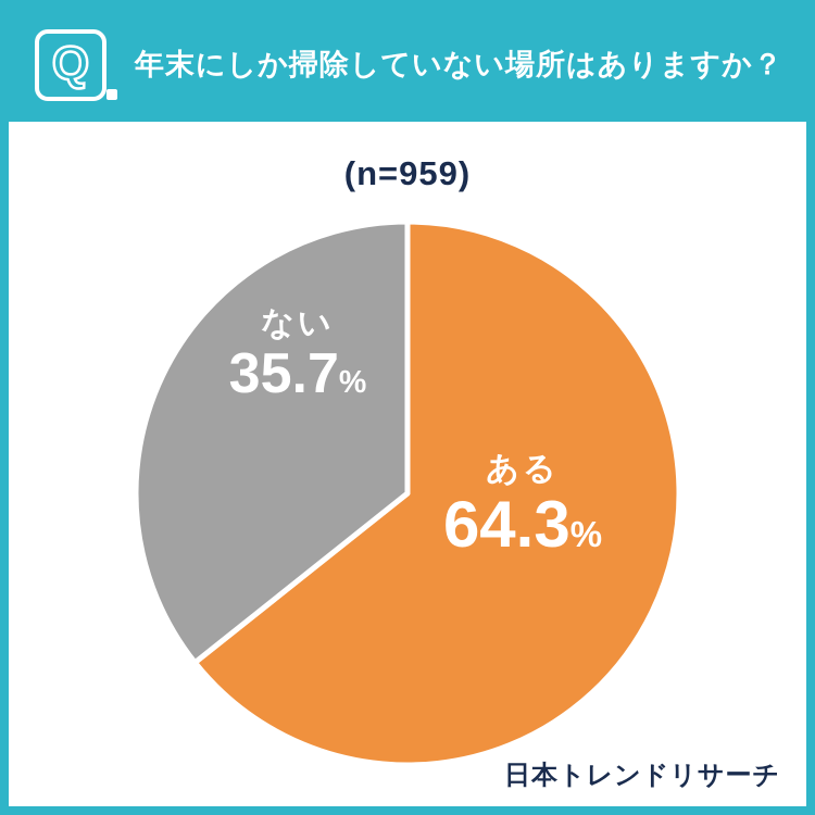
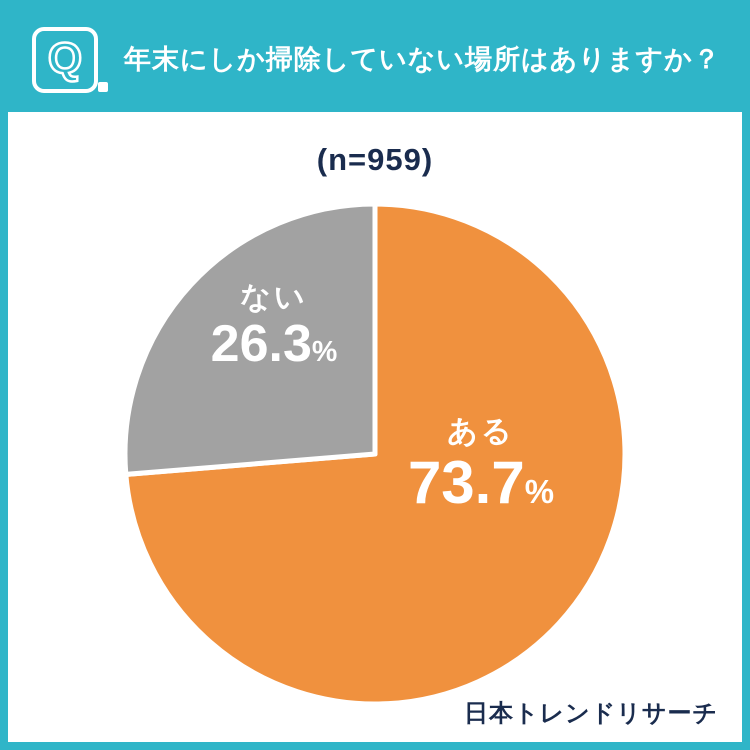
ある: 64.3 -> 73.7
ない: 35.7 -> 26.3
